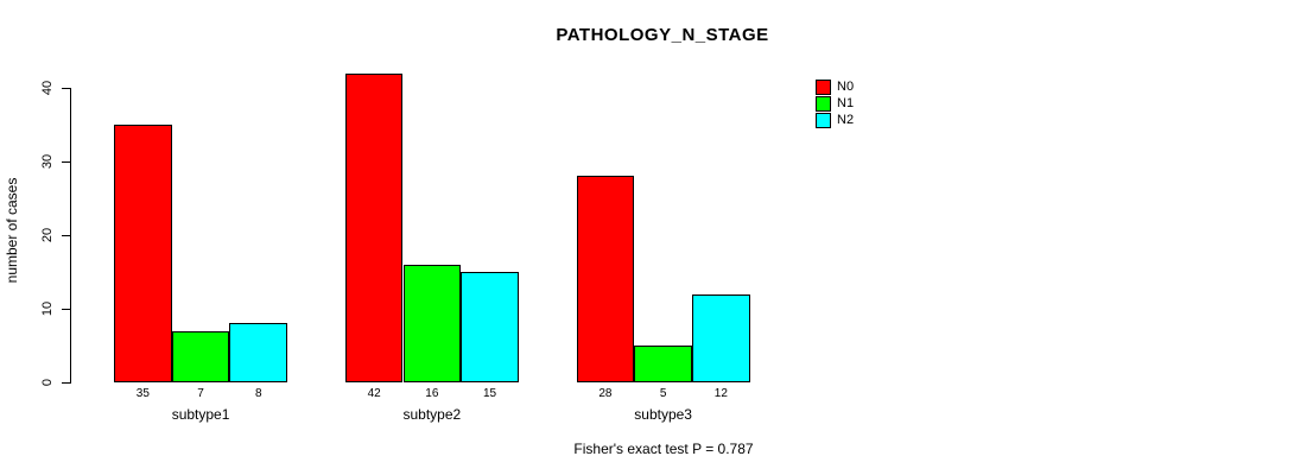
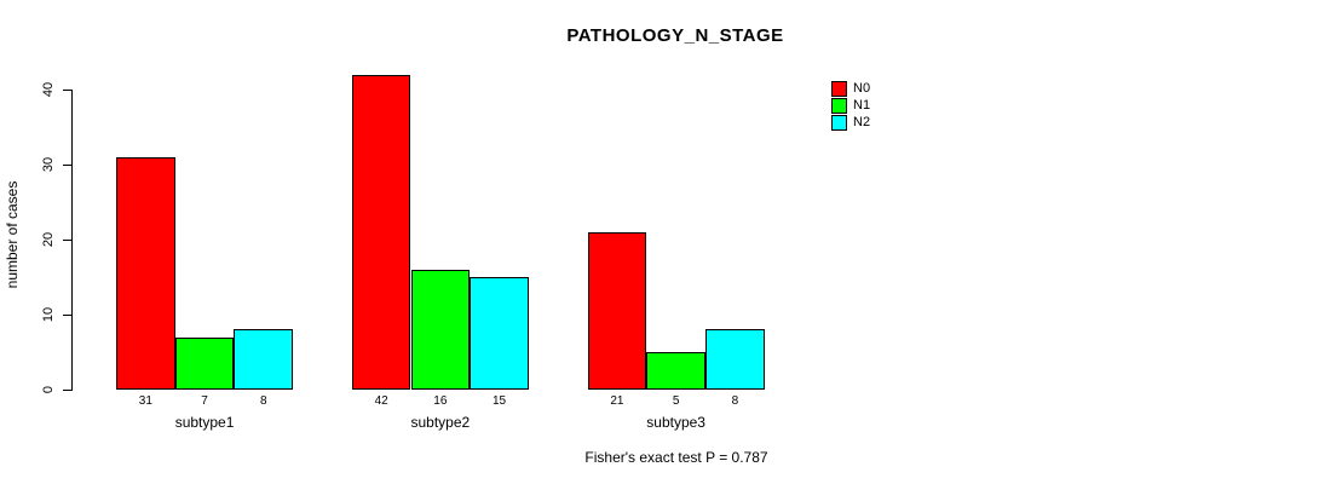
N0/subtype1: 35 -> 31
N0/subtype3: 28 -> 21
N2/subtype3: 12 -> 8
